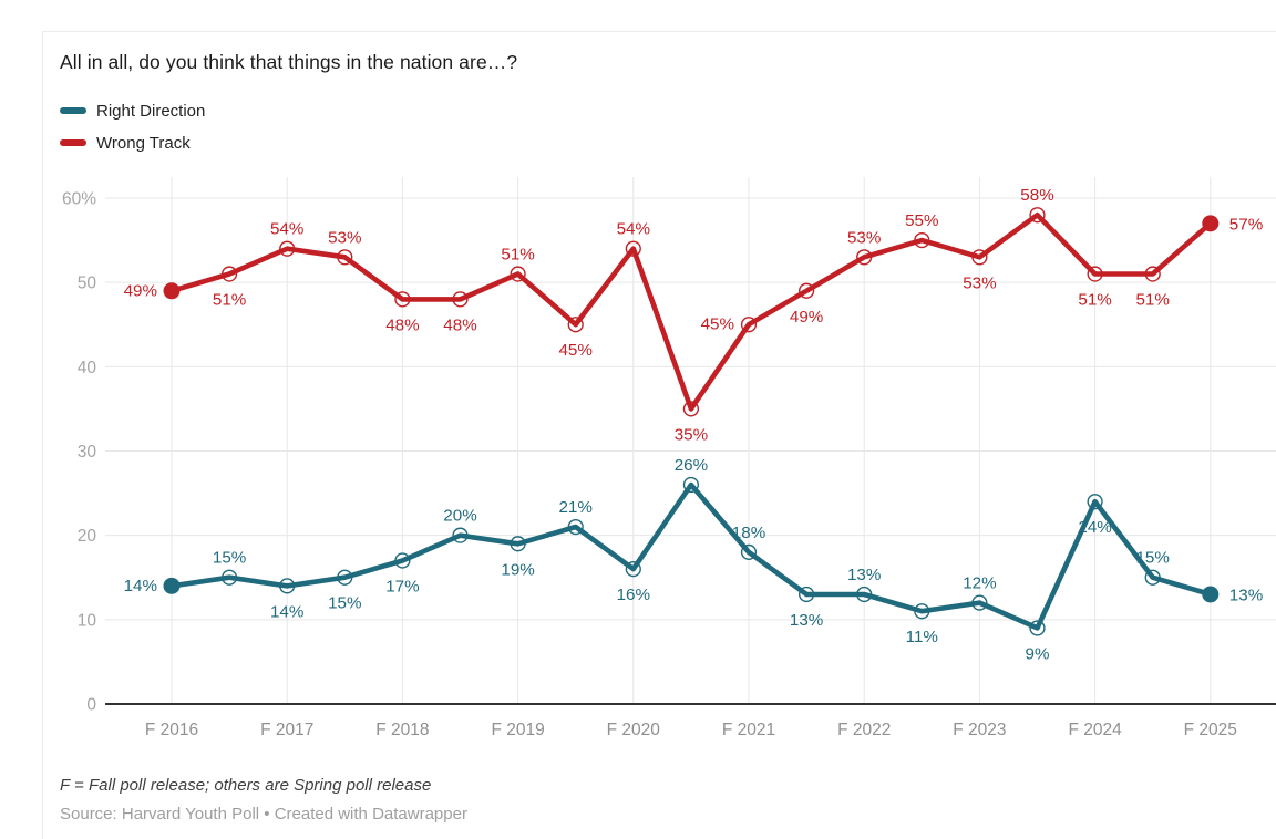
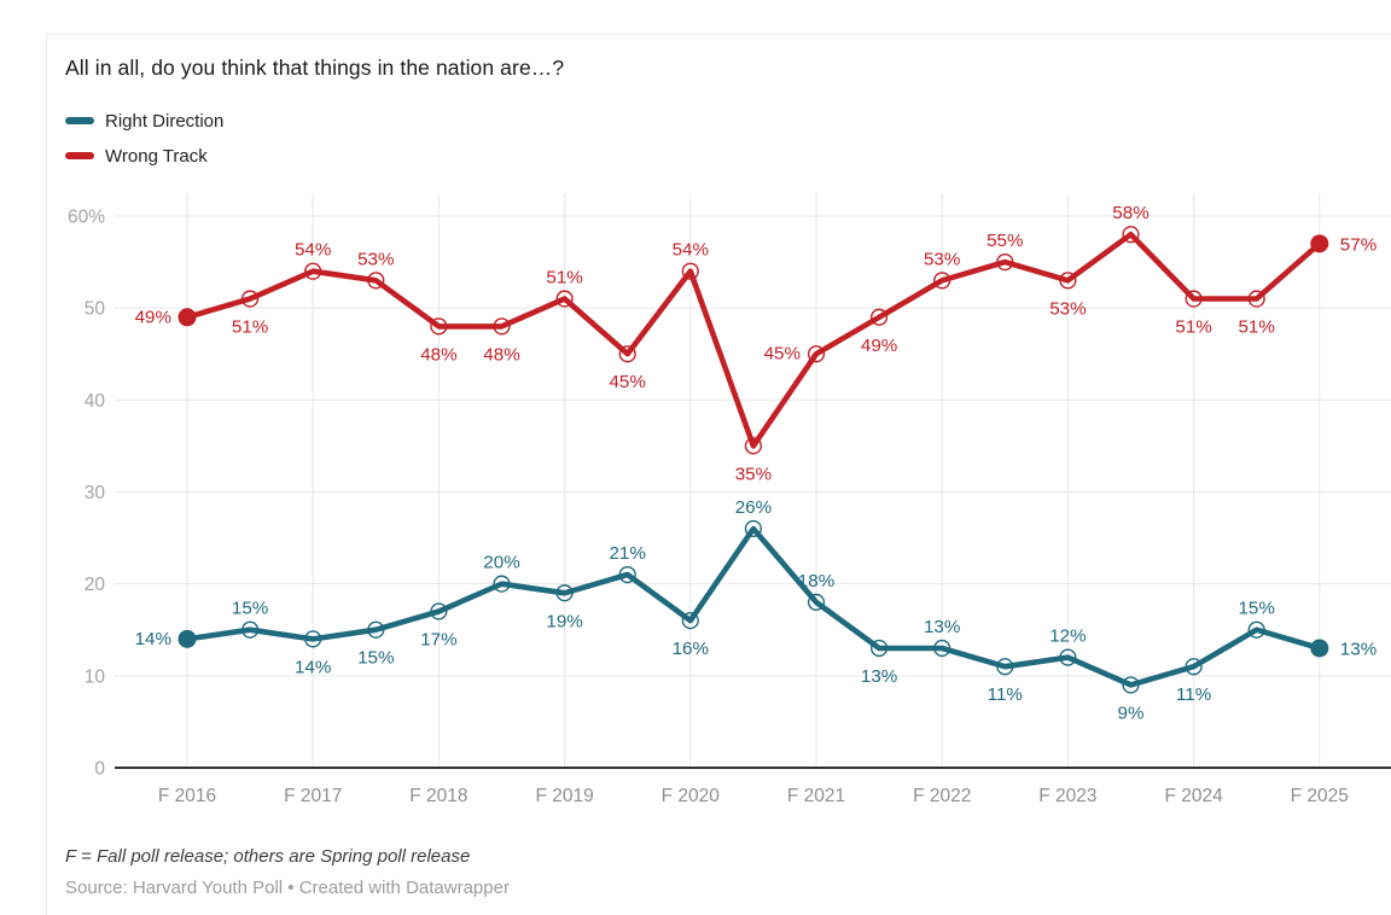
Right Direction/F 2024: 24% -> 11%
